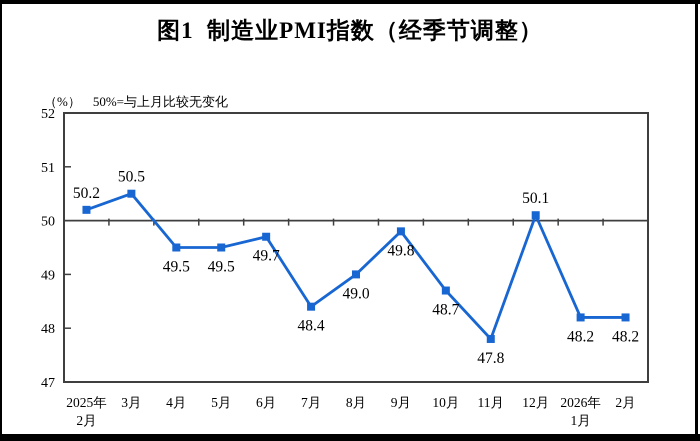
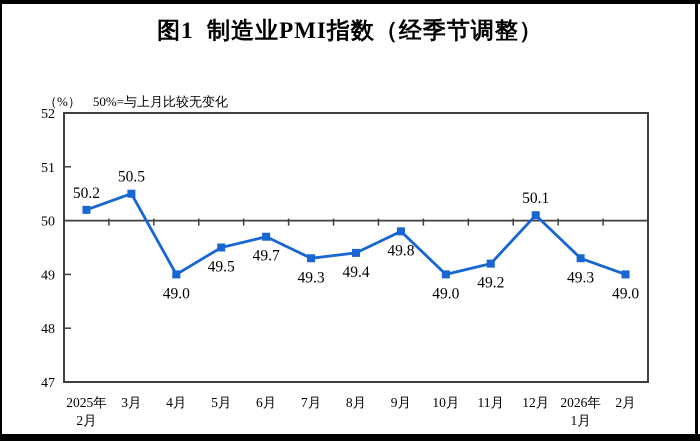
4月: 49.5 -> 49.0
7月: 48.4 -> 49.3
8月: 49.0 -> 49.4
10月: 48.7 -> 49.0
11月: 47.8 -> 49.2
2026年 1月: 48.2 -> 49.3
2月: 48.2 -> 49.0
